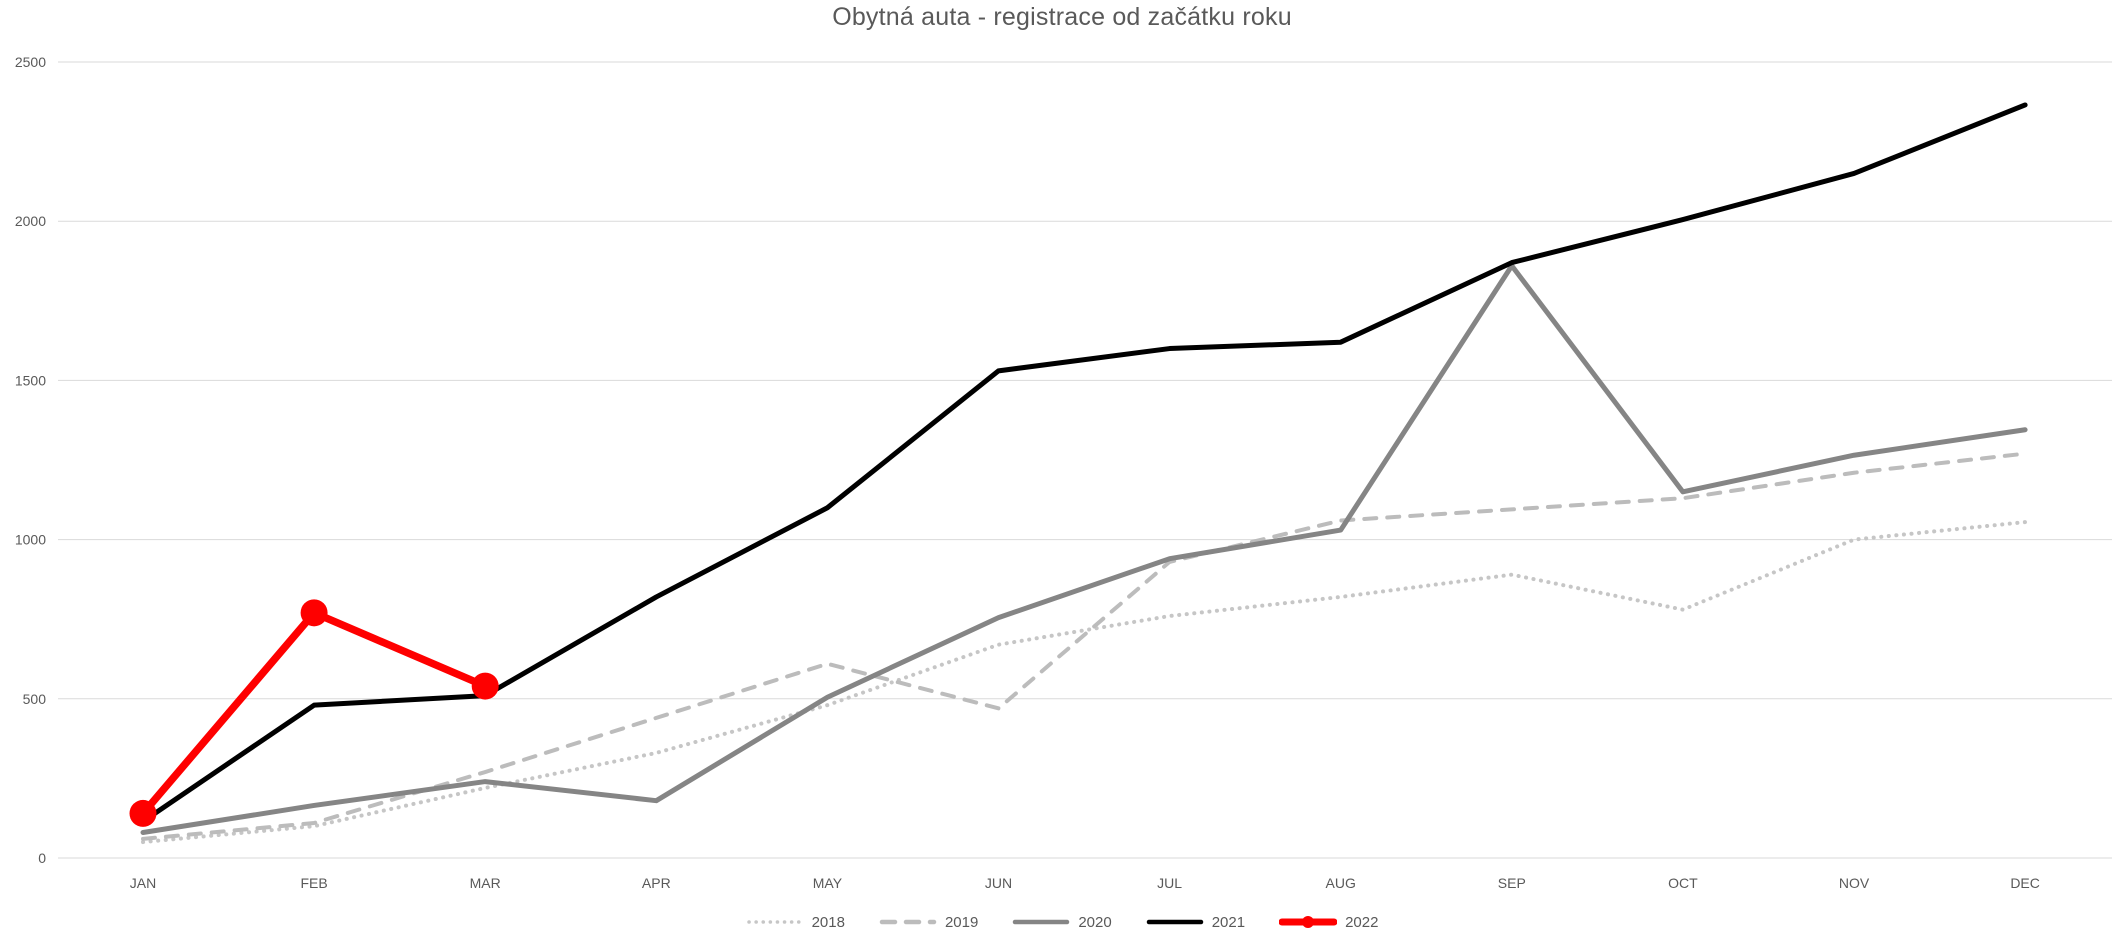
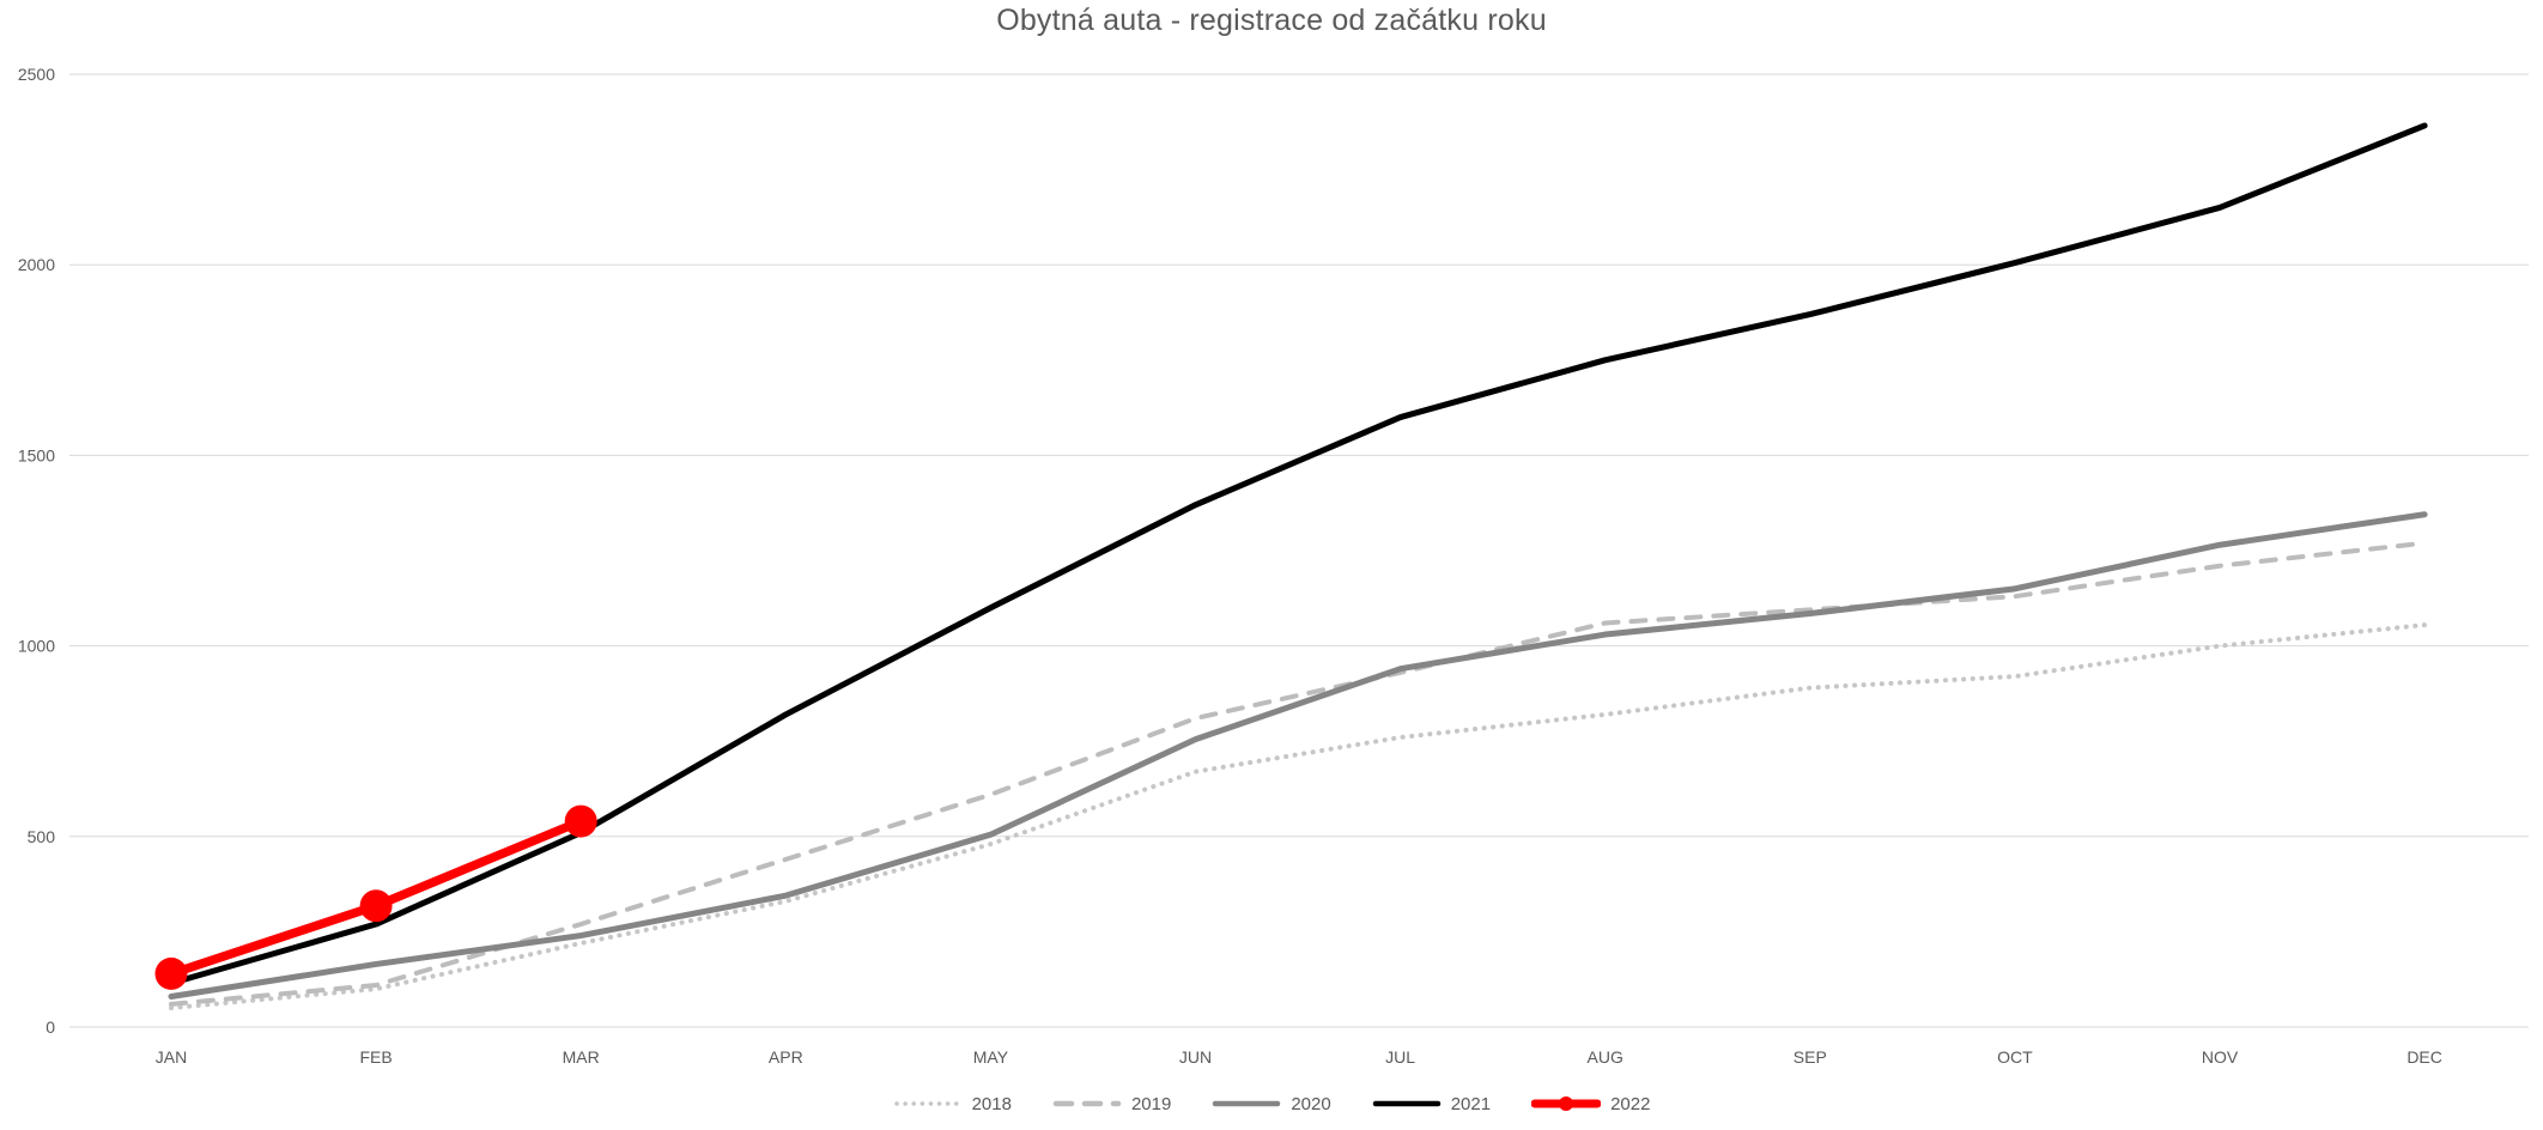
2021/FEB: 480 -> 270
2022/FEB: 770 -> 320
2020/APR: 180 -> 340
2019/JUN: 470 -> 810
2021/JUN: 1530 -> 1370
2021/AUG: 1620 -> 1750
2020/SEP: 1860 -> 1080
2018/OCT: 780 -> 920
